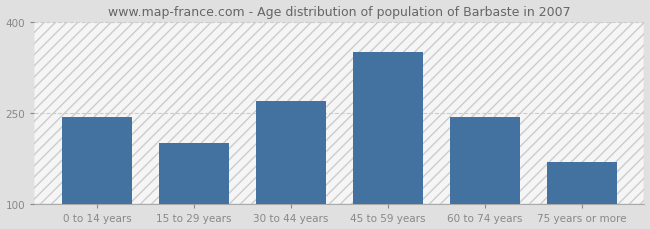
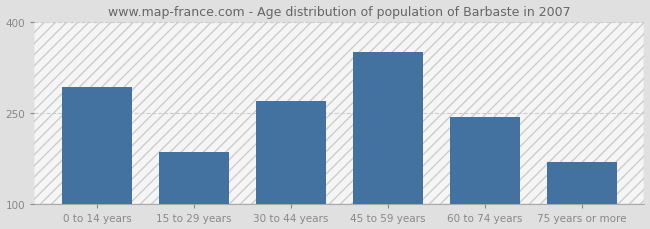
0 to 14 years: 243 -> 292
15 to 29 years: 200 -> 186
